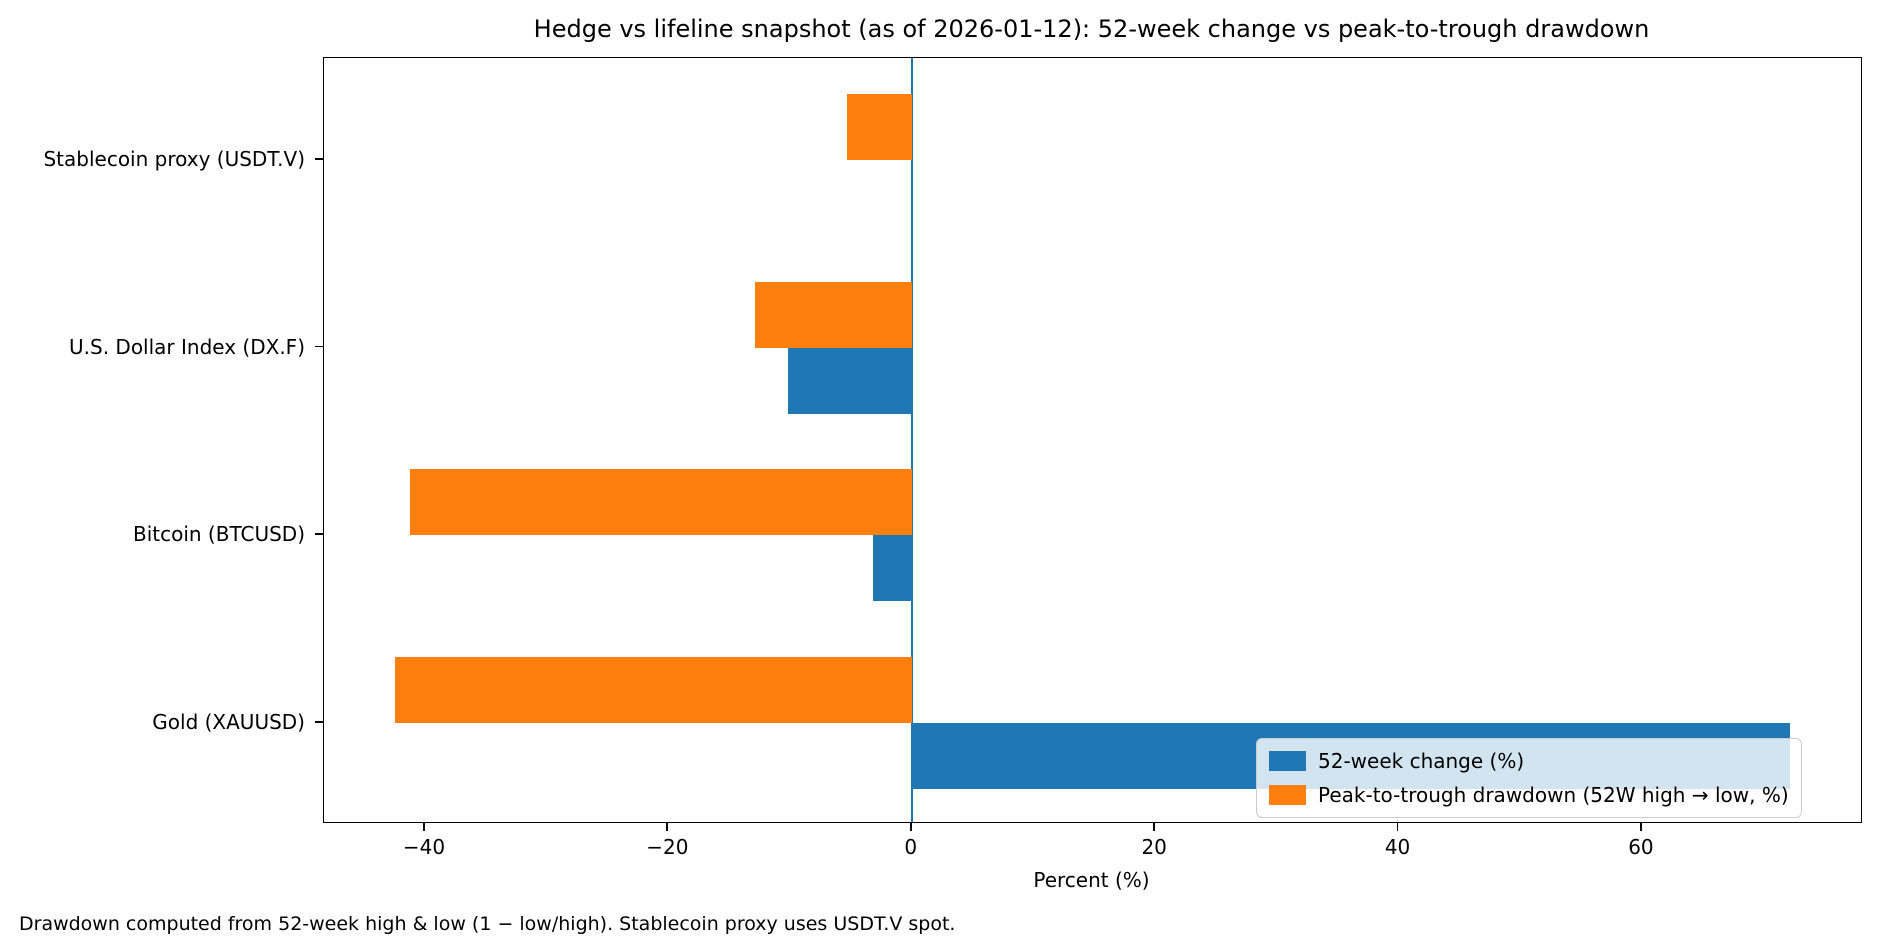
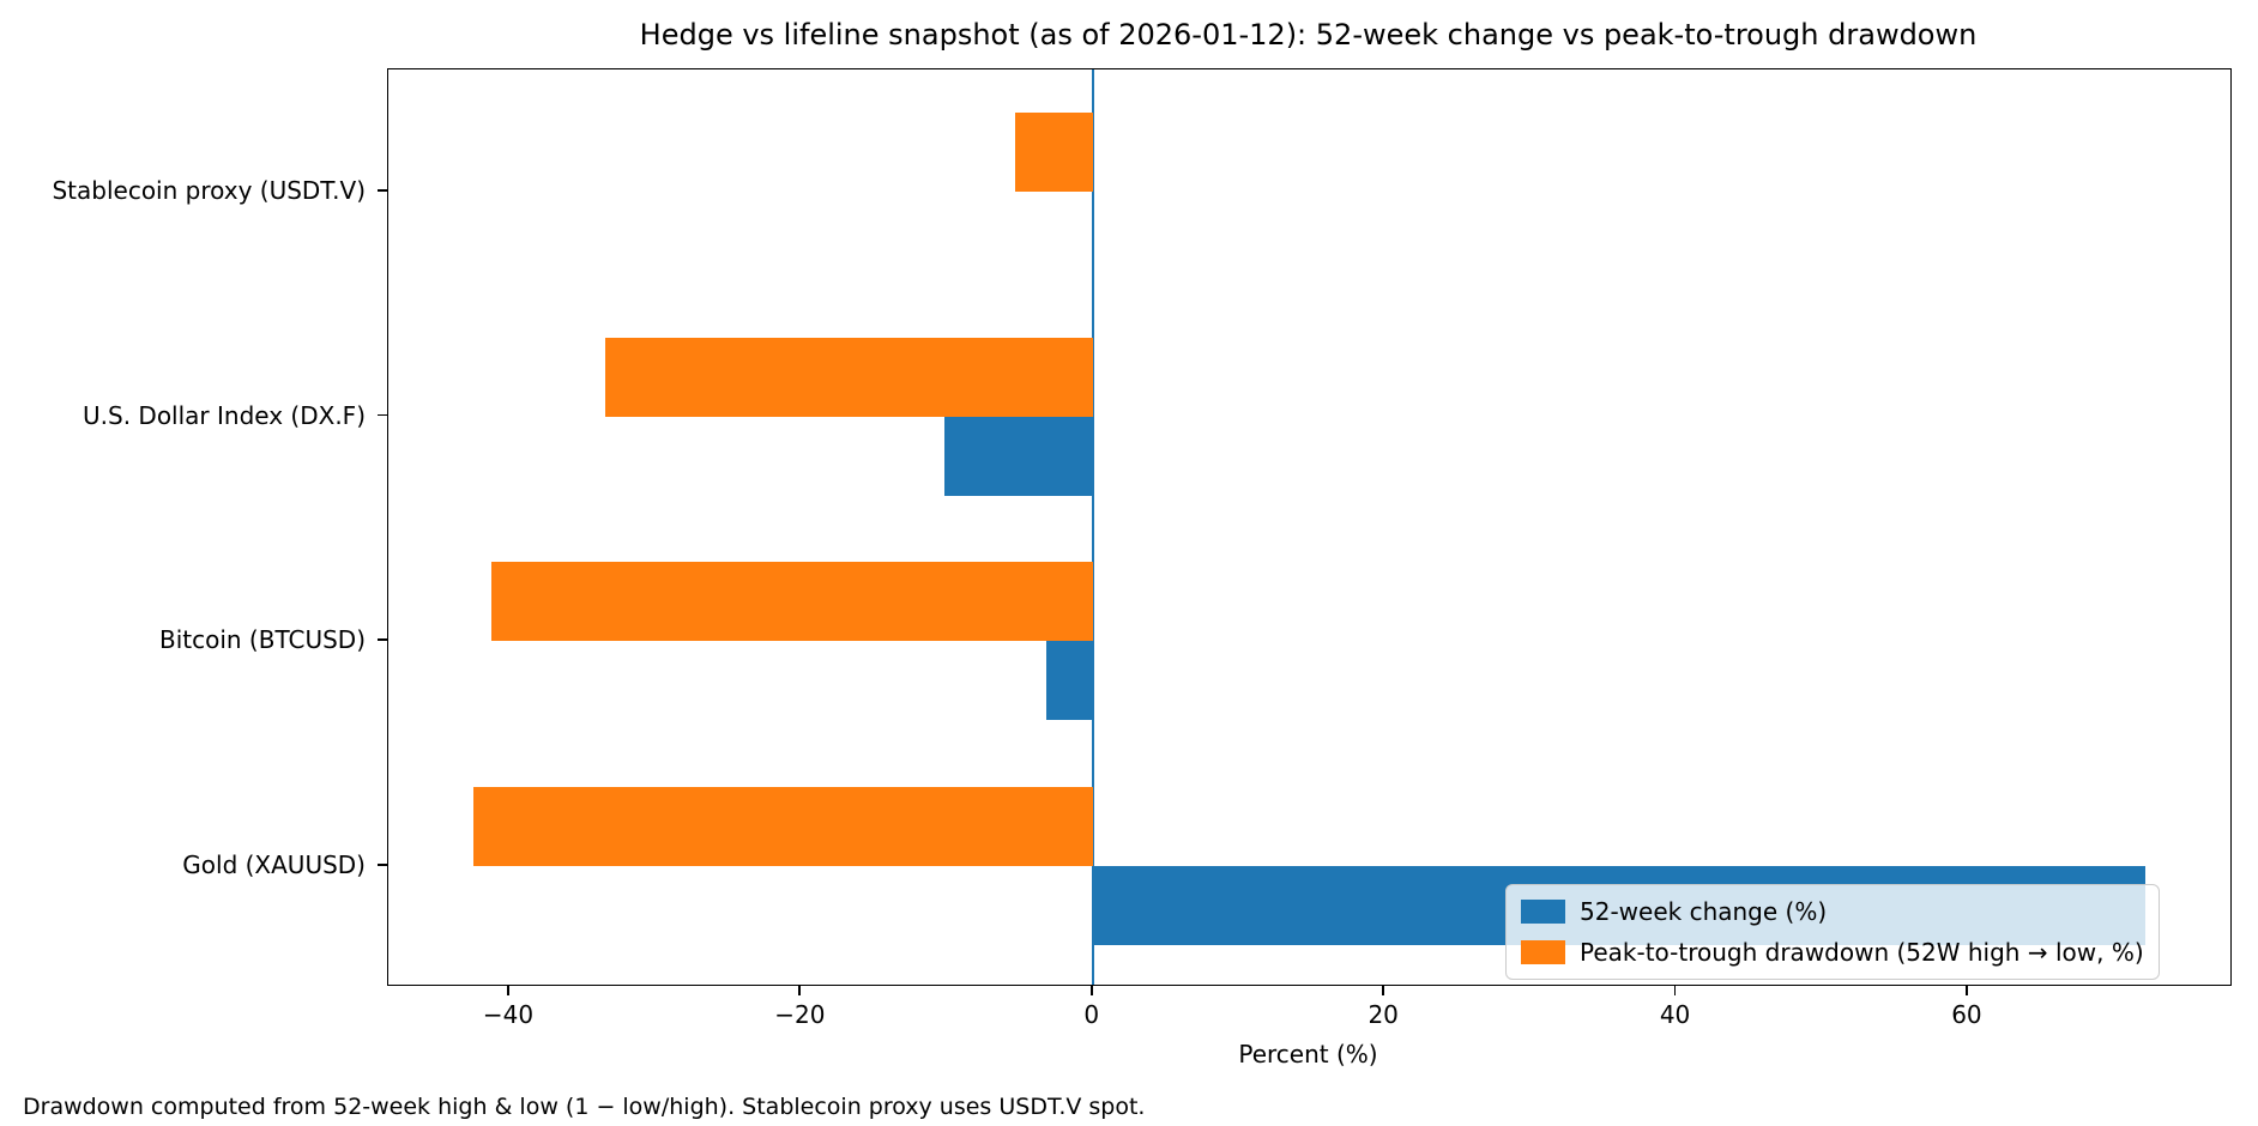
Peak-to-trough drawdown (52W high → low, %)/U.S. Dollar Index (DX.F): -12.9 -> -33.4
